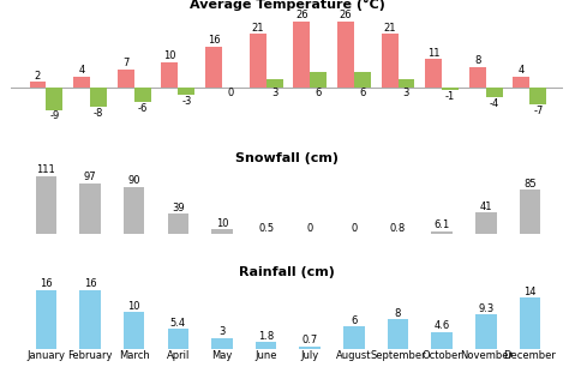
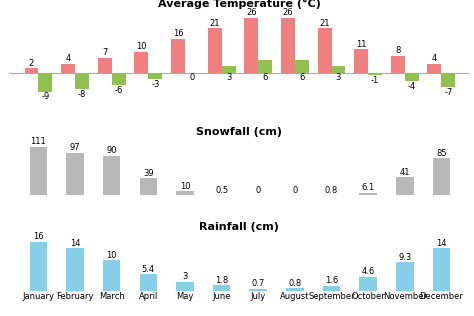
Rainfall (cm)/February: 16 -> 14
Rainfall (cm)/August: 6 -> 0.8
Rainfall (cm)/September: 8 -> 1.6
